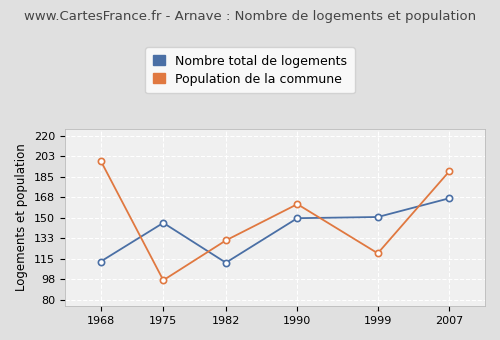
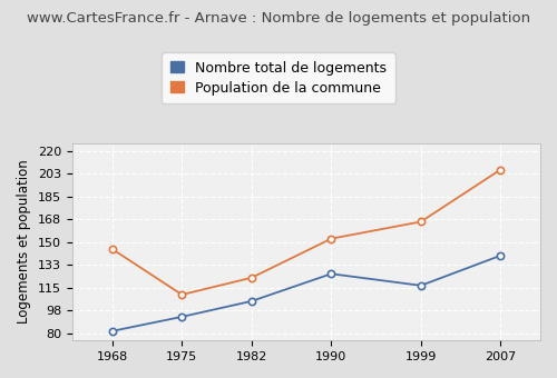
Nombre total de logements/1968: 113 -> 82
Population de la commune/1968: 199 -> 145
Nombre total de logements/1975: 146 -> 93
Population de la commune/1975: 97 -> 110
Nombre total de logements/1982: 112 -> 105
Population de la commune/1982: 131 -> 123
Nombre total de logements/1990: 150 -> 126
Population de la commune/1990: 162 -> 153
Nombre total de logements/1999: 151 -> 117
Population de la commune/1999: 120 -> 166
Nombre total de logements/2007: 167 -> 140
Population de la commune/2007: 190 -> 206
